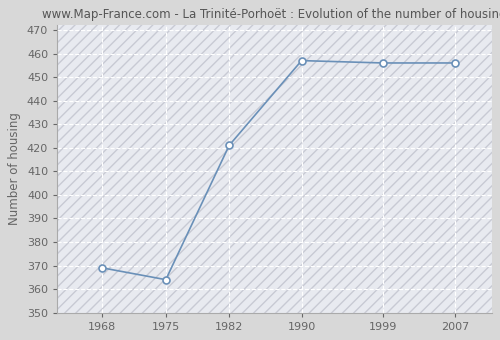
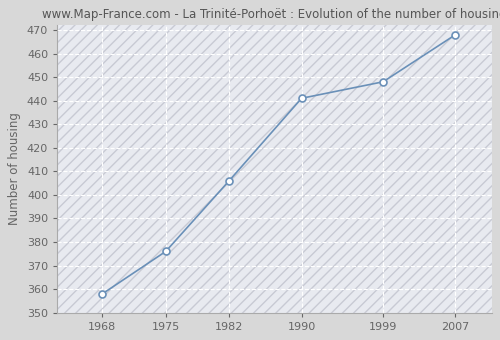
1968: 369 -> 358
1975: 364 -> 376
1982: 421 -> 406
1990: 457 -> 441
1999: 456 -> 448
2007: 456 -> 468
